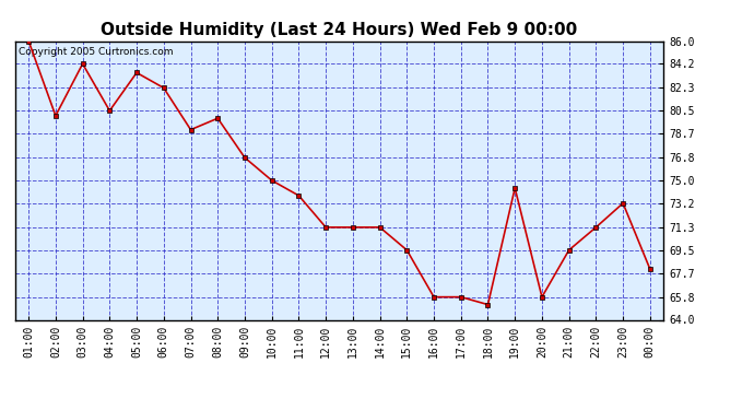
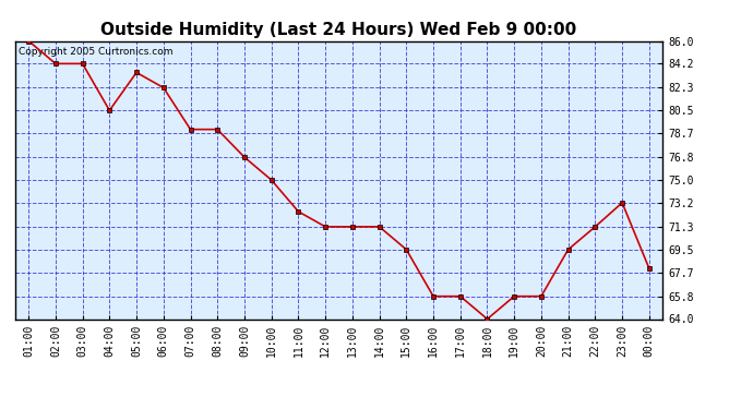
02:00: 80.1 -> 84.2
08:00: 79.9 -> 79.0
11:00: 73.8 -> 72.5
18:00: 65.2 -> 64.0
19:00: 74.4 -> 65.8
